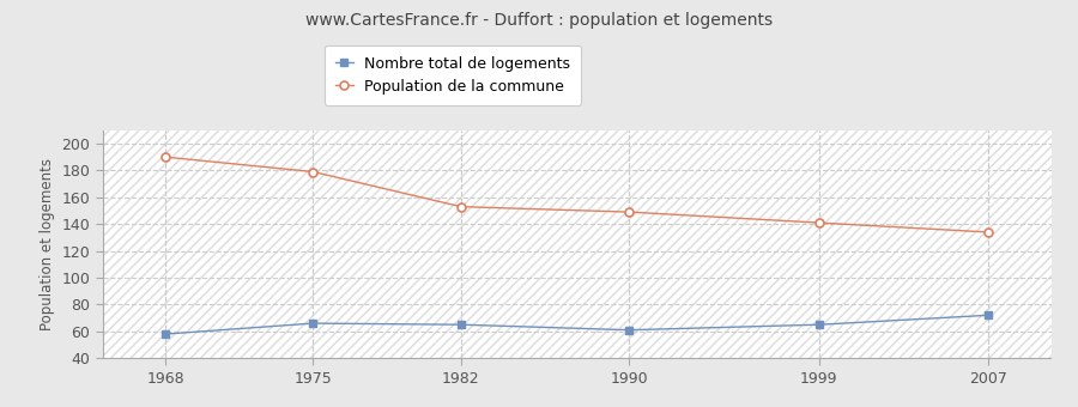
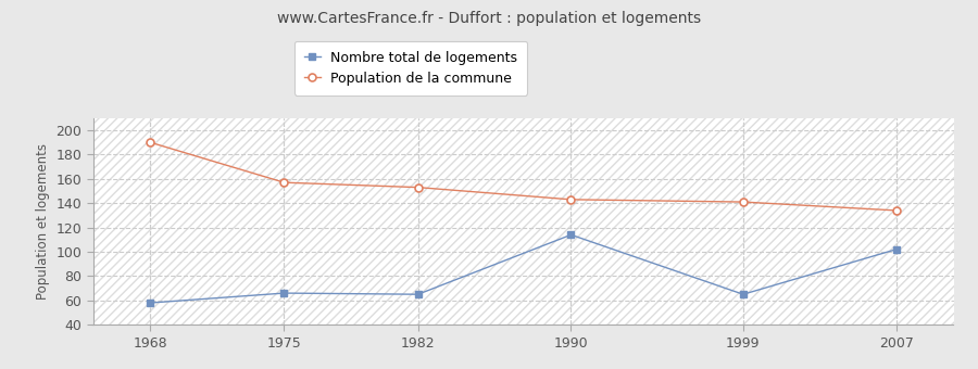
Population de la commune/1975: 179 -> 157
Nombre total de logements/1990: 61 -> 114
Population de la commune/1990: 149 -> 143
Nombre total de logements/2007: 72 -> 102
